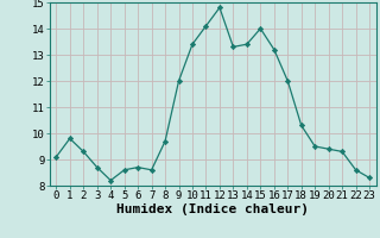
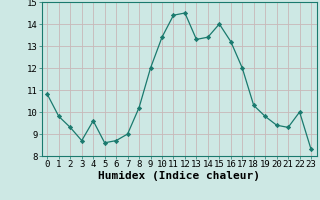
0: 9.1 -> 10.8
4: 8.2 -> 9.6
7: 8.6 -> 9.0
8: 9.7 -> 10.2
11: 14.1 -> 14.4
12: 14.8 -> 14.5
19: 9.5 -> 9.8
22: 8.6 -> 10.0
